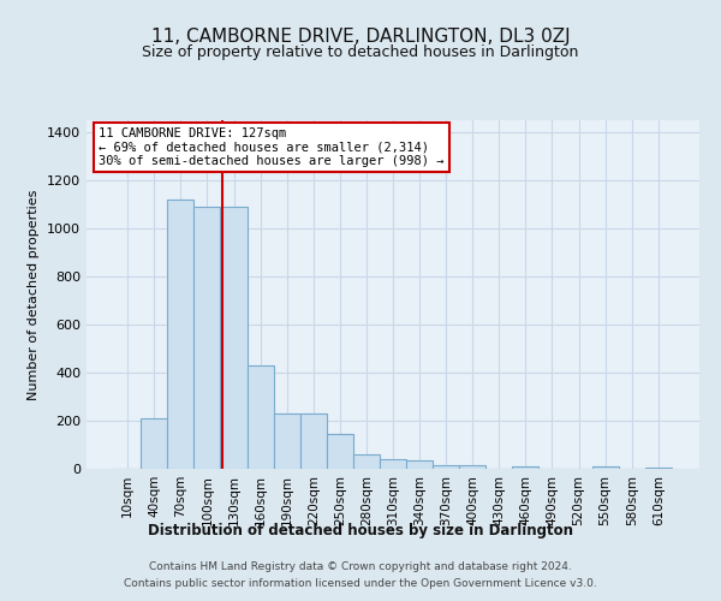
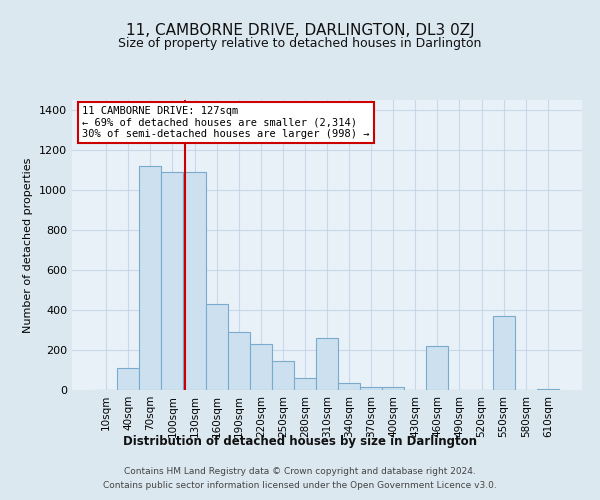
40sqm: 210 -> 110
190sqm: 230 -> 290
310sqm: 40 -> 260
460sqm: 10 -> 220
550sqm: 10 -> 370
